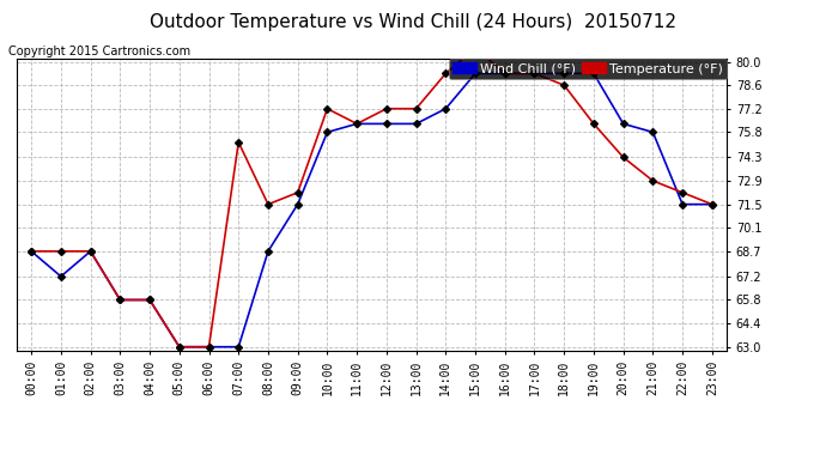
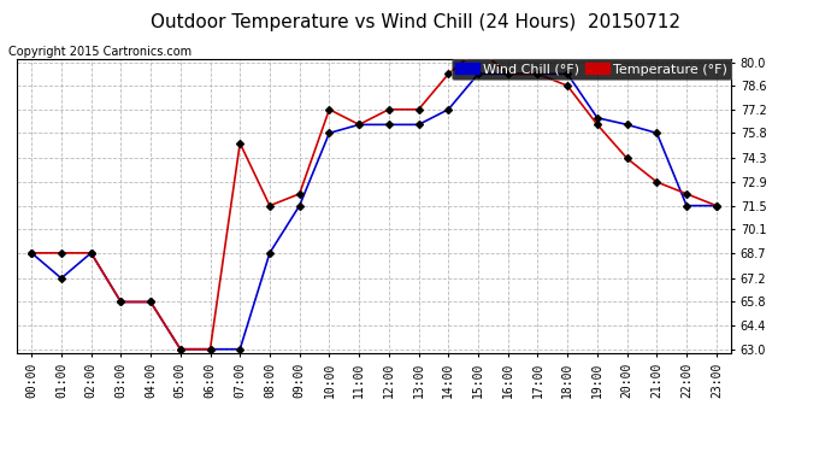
Wind Chill (°F)/19:00: 79.3 -> 76.7
